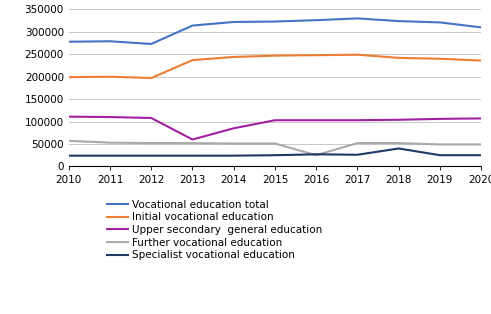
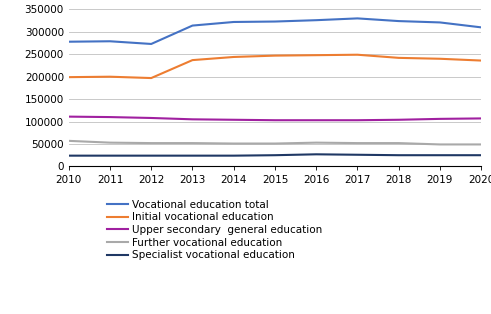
Upper secondary general education/2013: 60000 -> 105000
Upper secondary general education/2014: 85000 -> 104000
Further vocational education/2016: 25000 -> 53000
Specialist vocational education/2018: 40000 -> 25000
